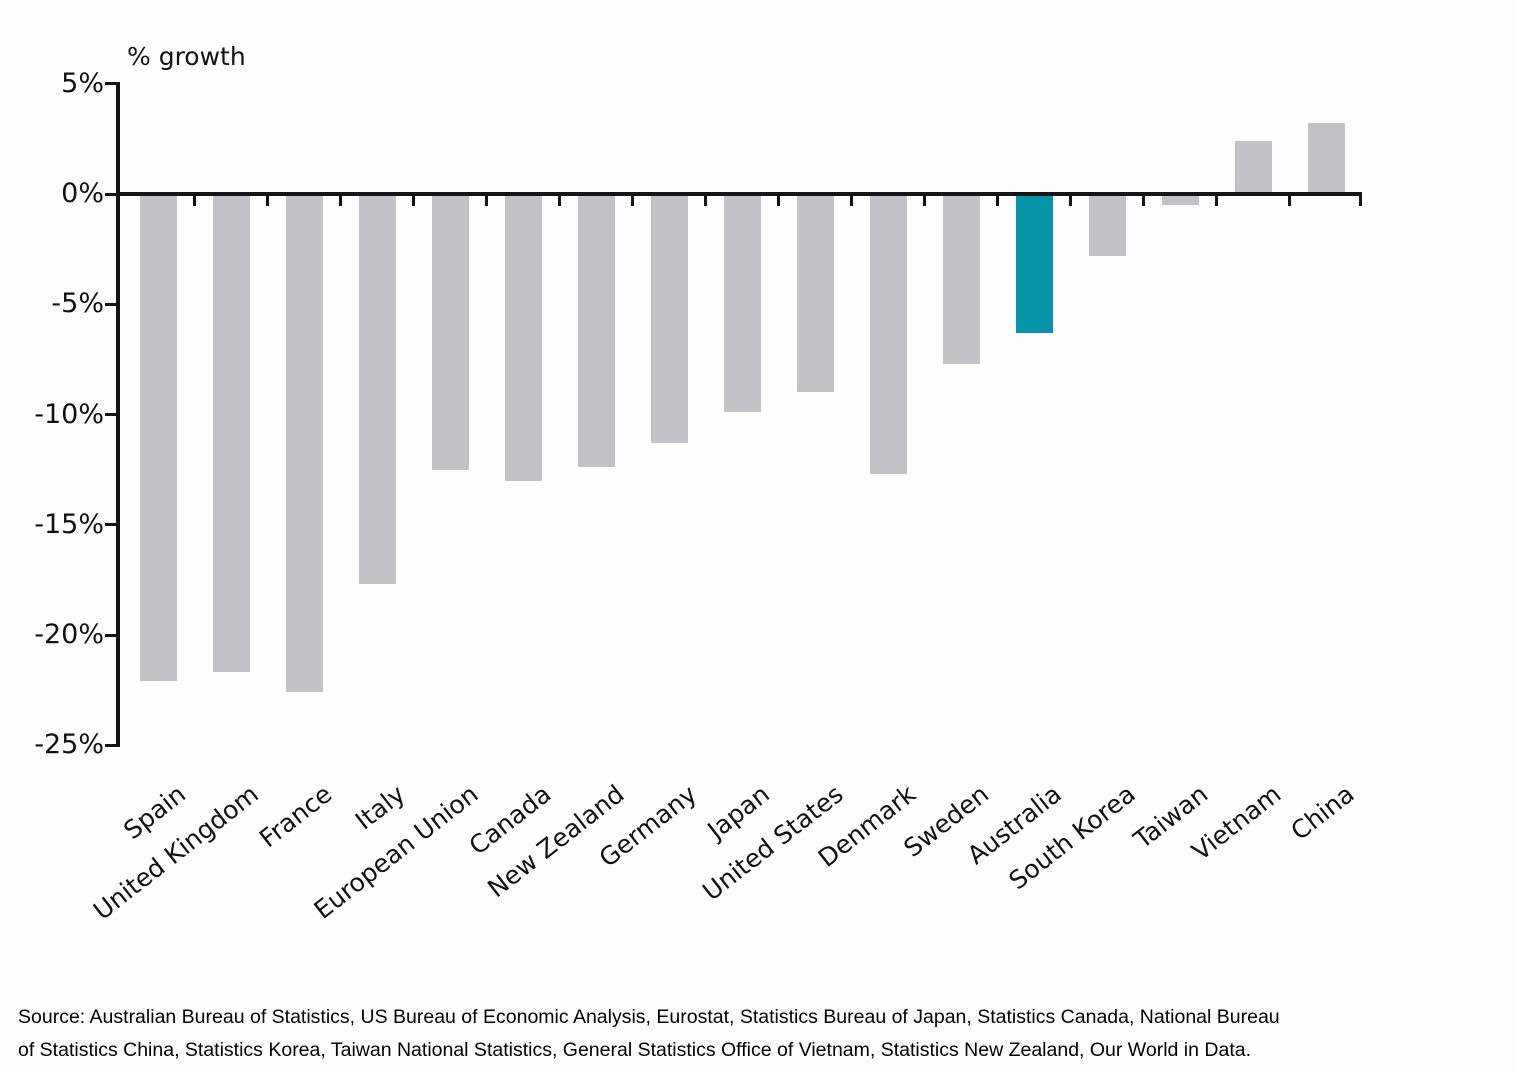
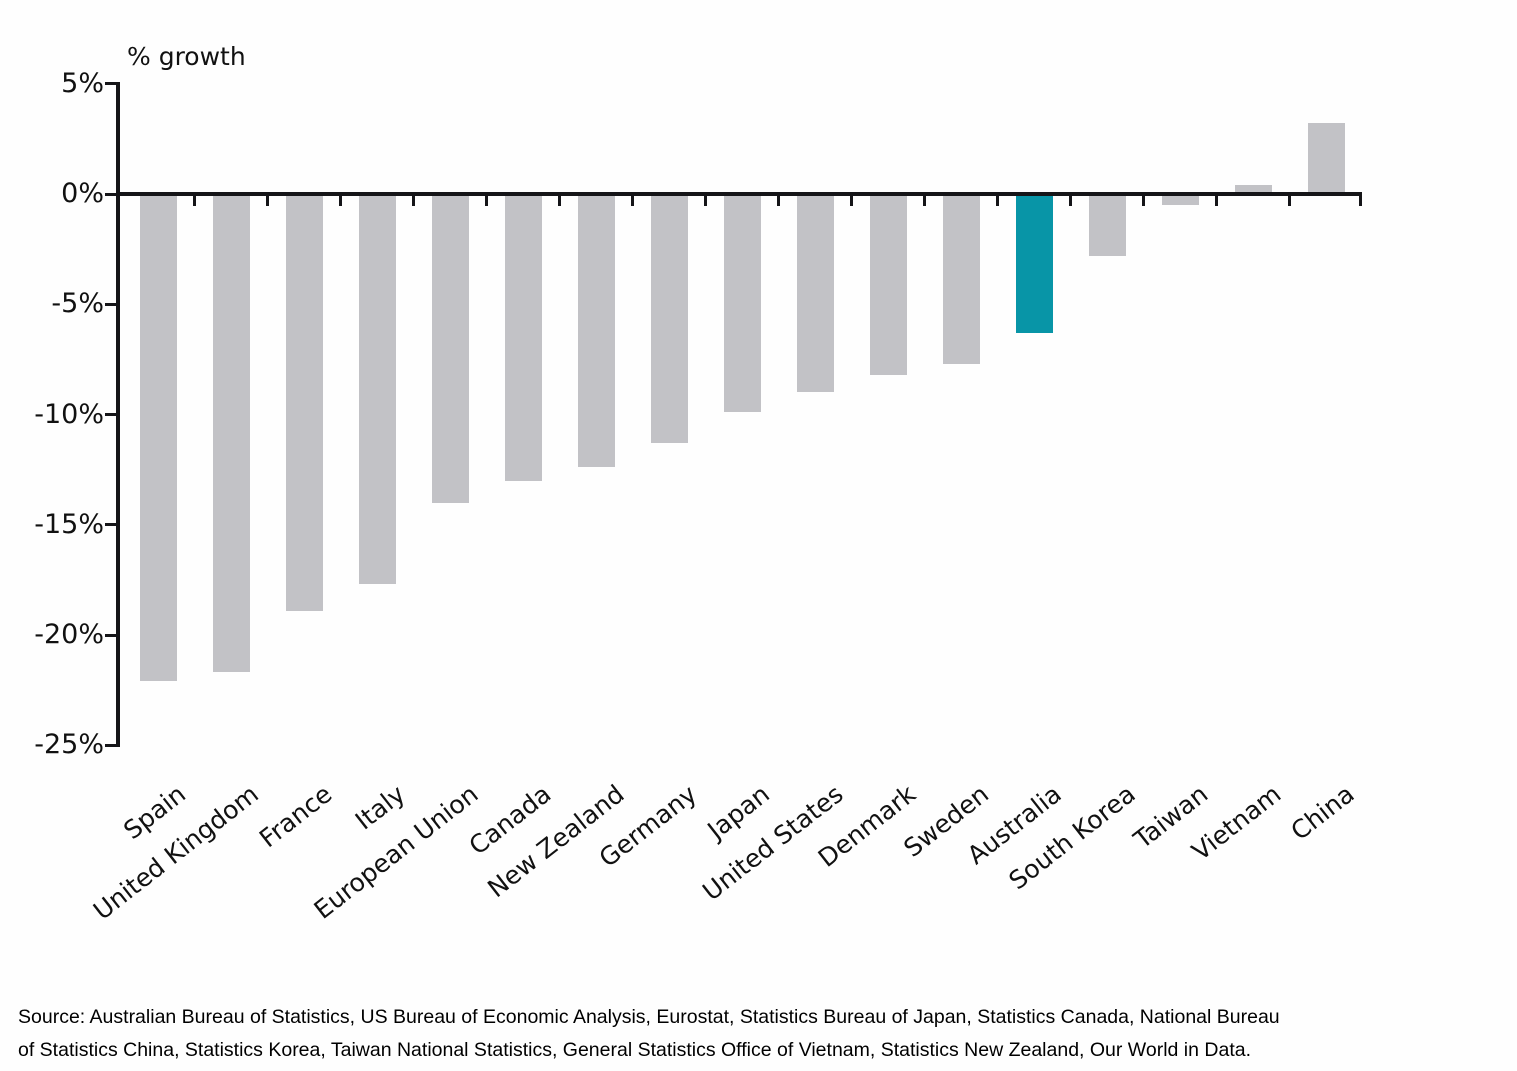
France: -22.6% -> -18.9%
European Union: -12.5% -> -14.0%
Denmark: -12.7% -> -8.2%
Vietnam: 2.4% -> 0.4%
